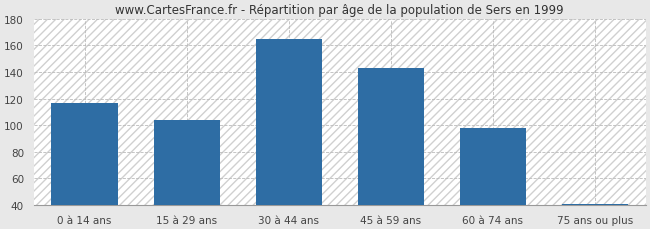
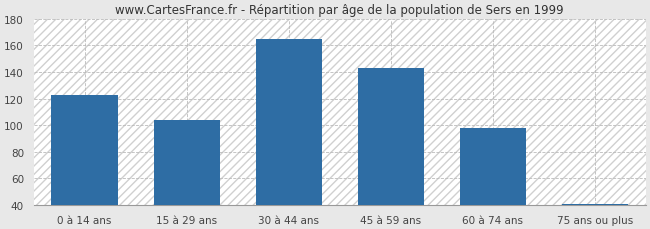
0 à 14 ans: 117 -> 123
